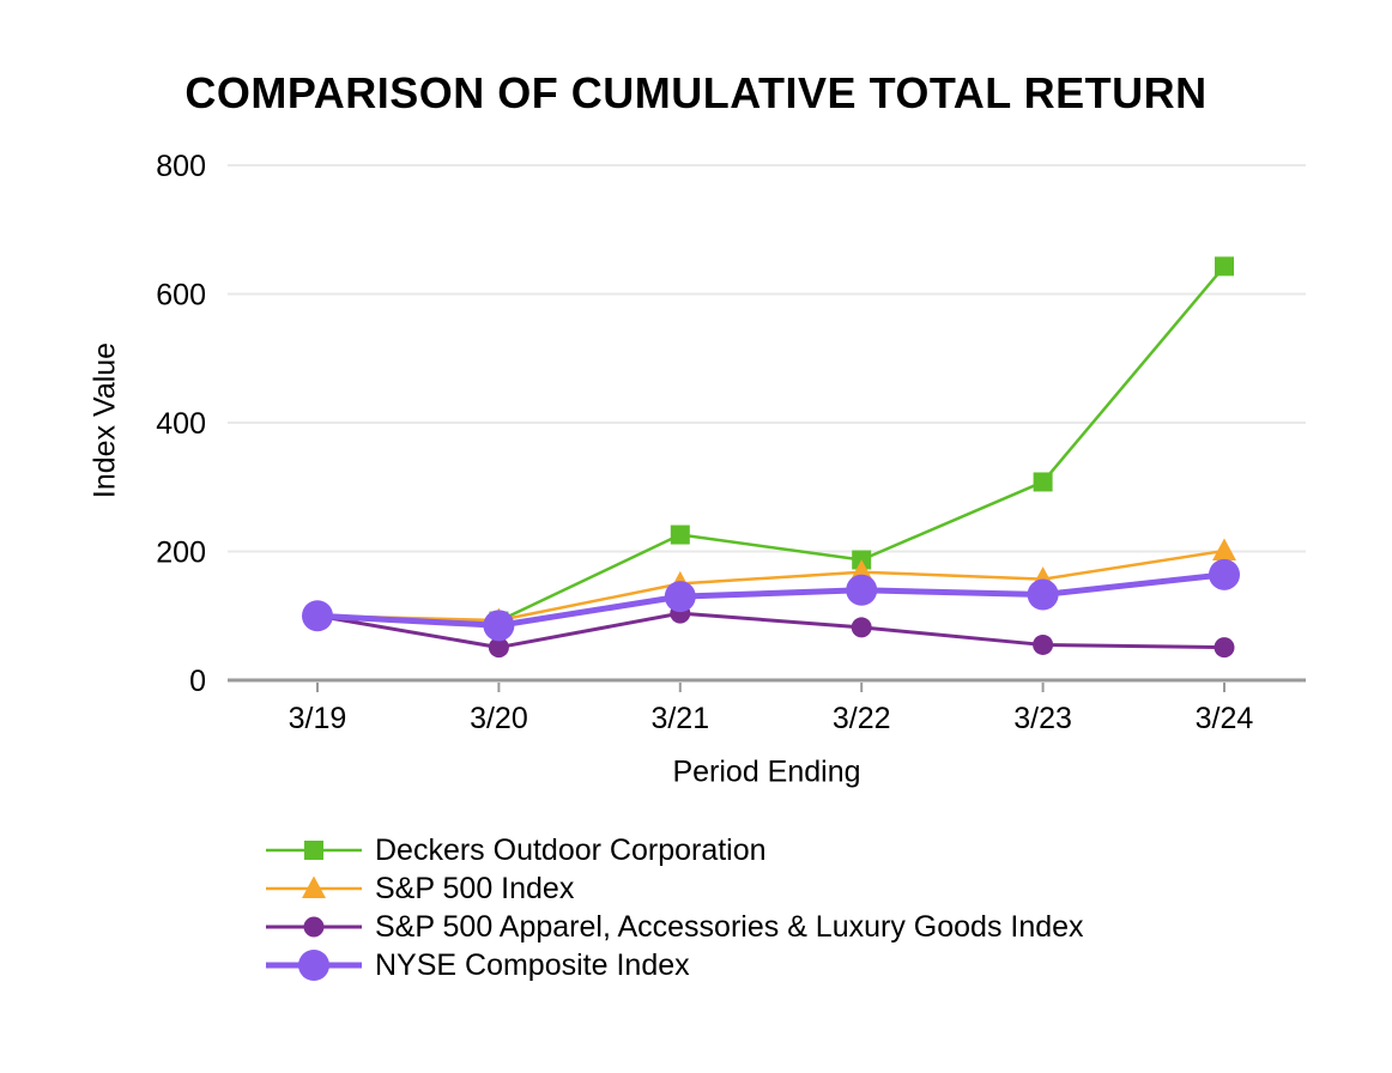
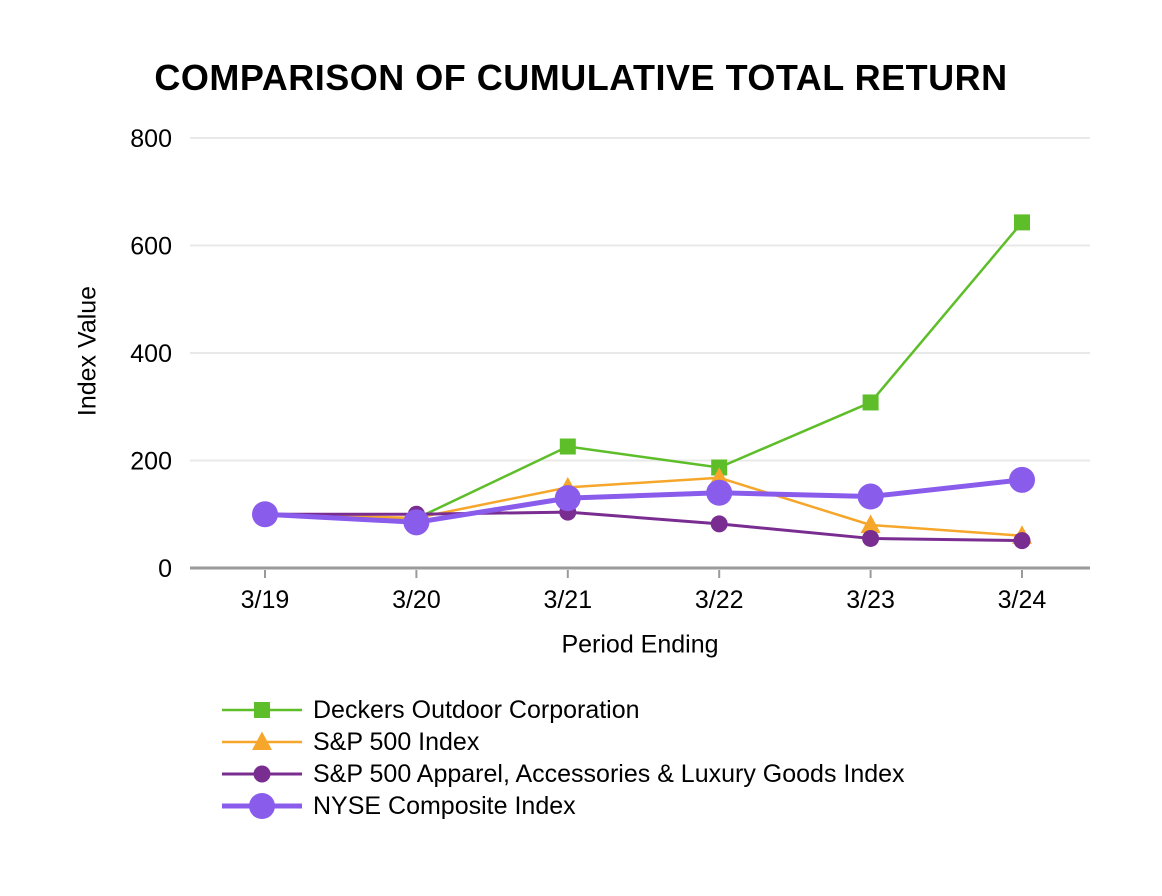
S&P 500 Apparel, Accessories & Luxury Goods Index/3/20: 50 -> 100
S&P 500 Index/3/23: 160 -> 80
S&P 500 Index/3/24: 200 -> 60
